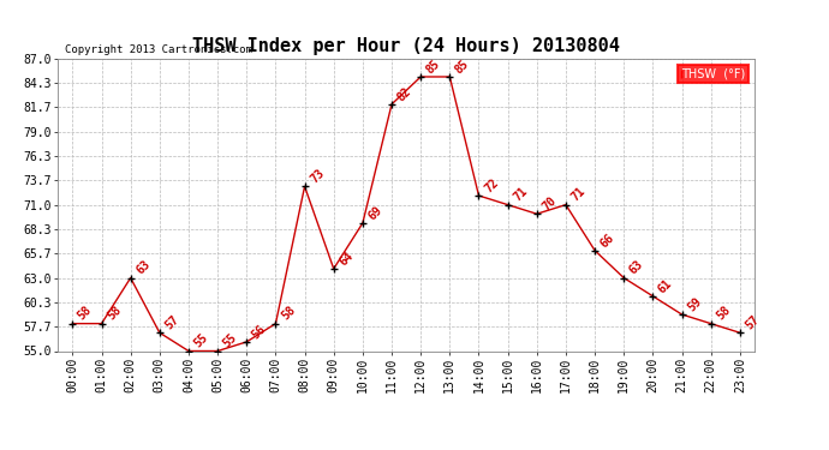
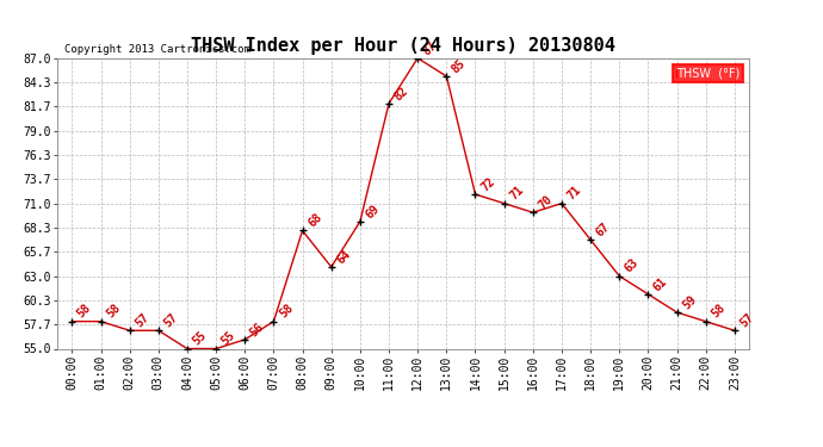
02:00: 63 -> 57
08:00: 73 -> 68
12:00: 85 -> 87
18:00: 66 -> 67
